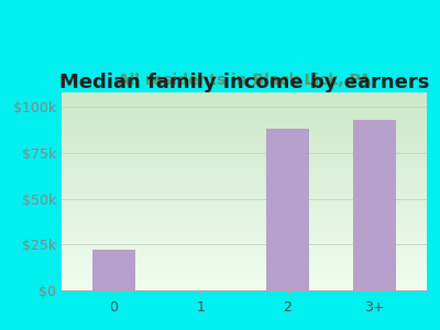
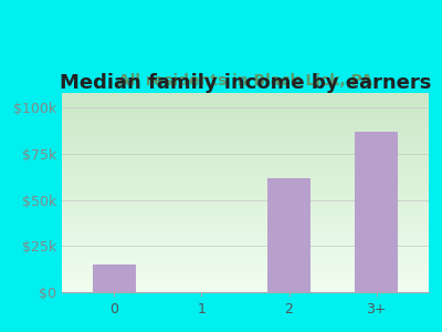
0: $22k -> $15k
2: $88k -> $62k
3+: $93k -> $87k
